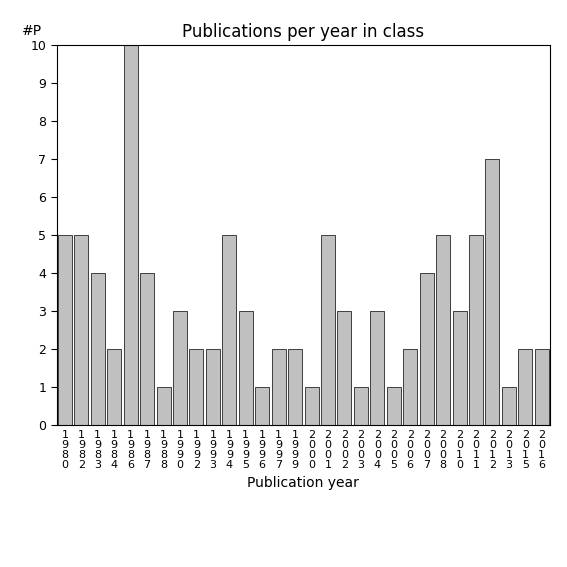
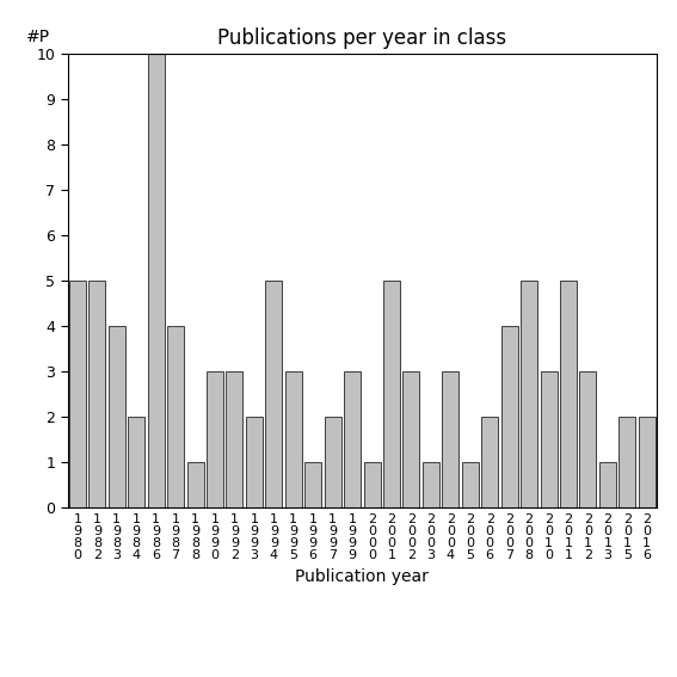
1 9 9 2: 2 -> 3
1 9 9 9: 2 -> 3
2 0 1 2: 7 -> 3
